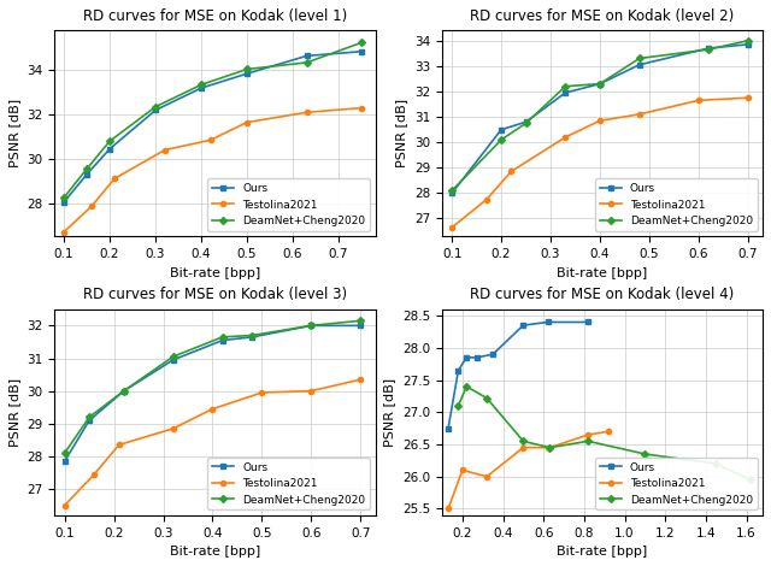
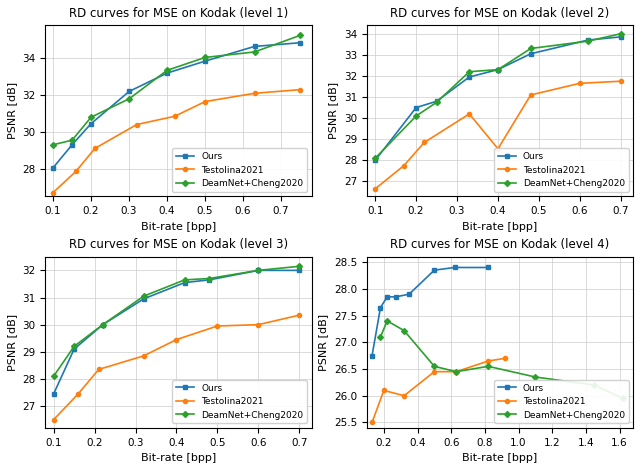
RD curves for MSE on Kodak (level 1)/DeamNet+Cheng2020/0.1: 28.2 -> 29.3
RD curves for MSE on Kodak (level 1)/DeamNet+Cheng2020/0.3: 32.4 -> 31.8
RD curves for MSE on Kodak (level 2)/Testolina2021/0.4: 30.85 -> 28.55
RD curves for MSE on Kodak (level 3)/Ours/0.1: 27.85 -> 27.45
